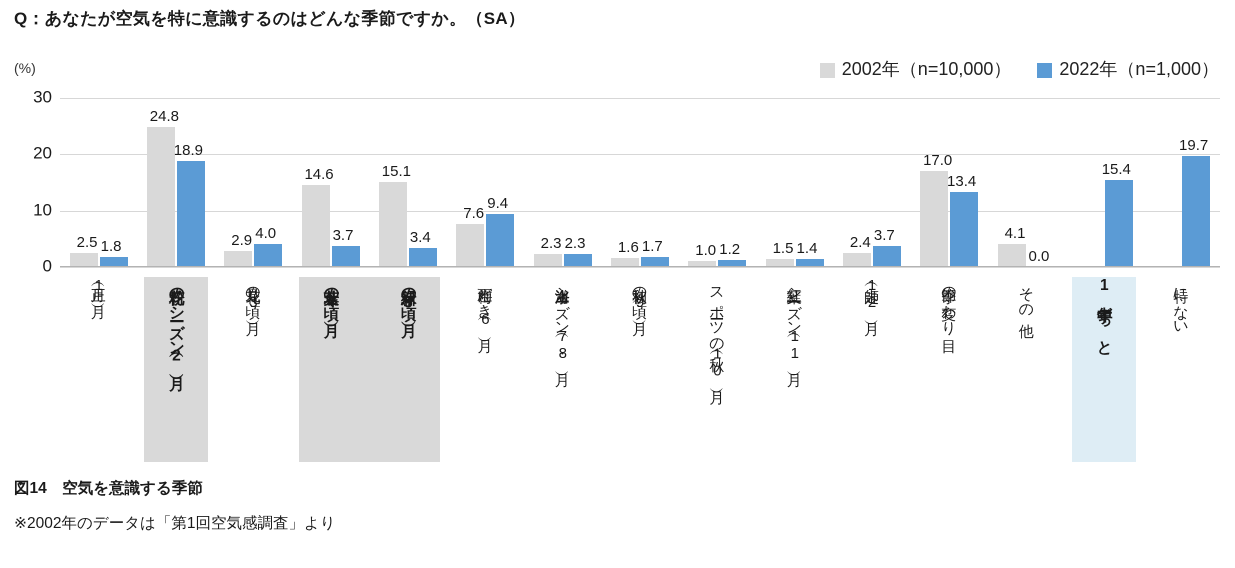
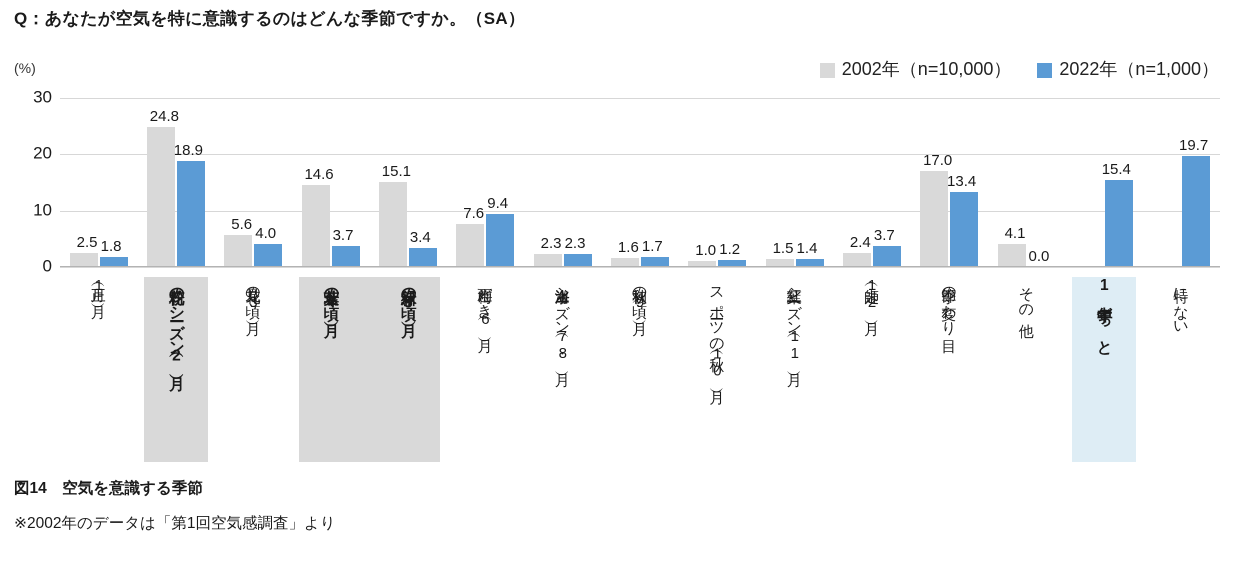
2002年（n=10,000）/花見の頃（3月）: 2.9 -> 5.6
